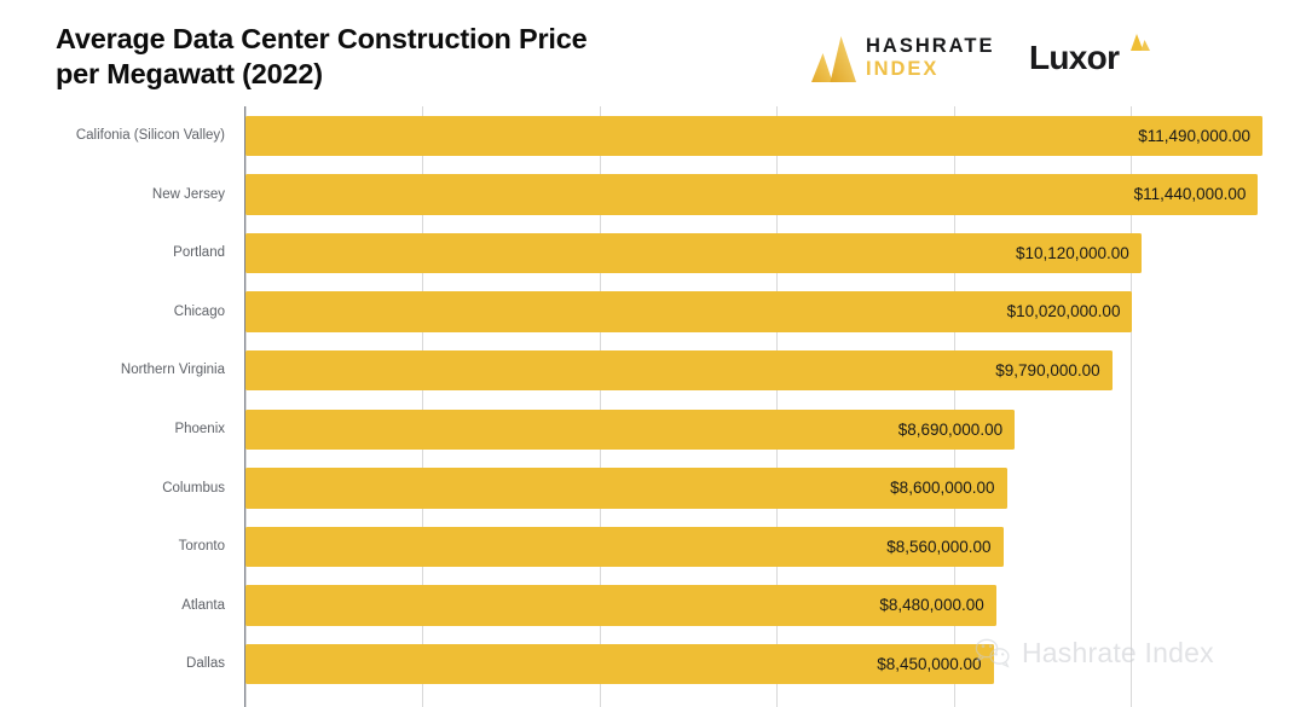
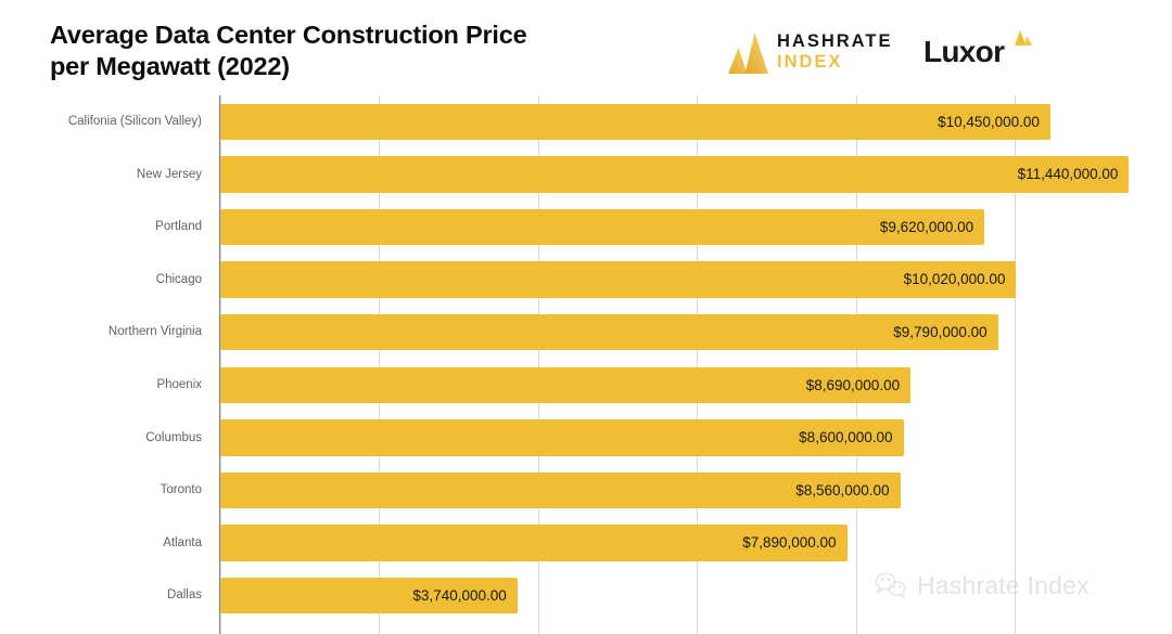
Califonia (Silicon Valley): $11,490,000.00 -> $10,450,000.00
Portland: $10,120,000.00 -> $9,620,000.00
Atlanta: $8,480,000.00 -> $7,890,000.00
Dallas: $8,450,000.00 -> $3,740,000.00
